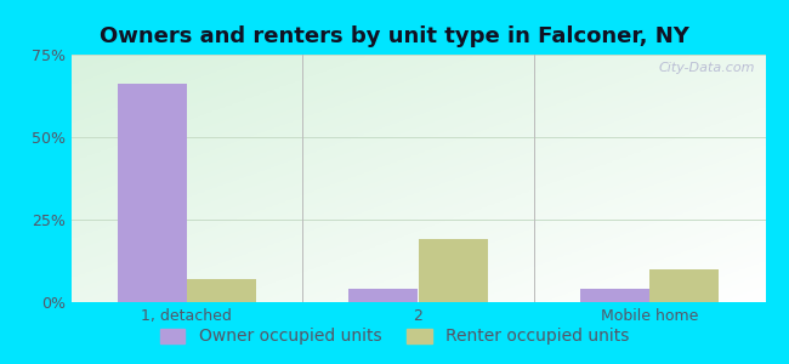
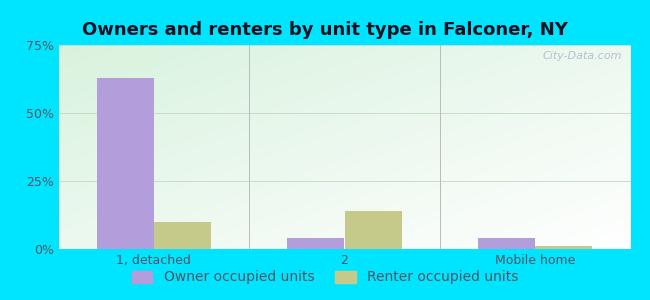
Owner occupied units/1, detached: 66% -> 63%
Renter occupied units/1, detached: 7% -> 10%
Renter occupied units/2: 19% -> 14%
Renter occupied units/Mobile home: 10% -> 1%
